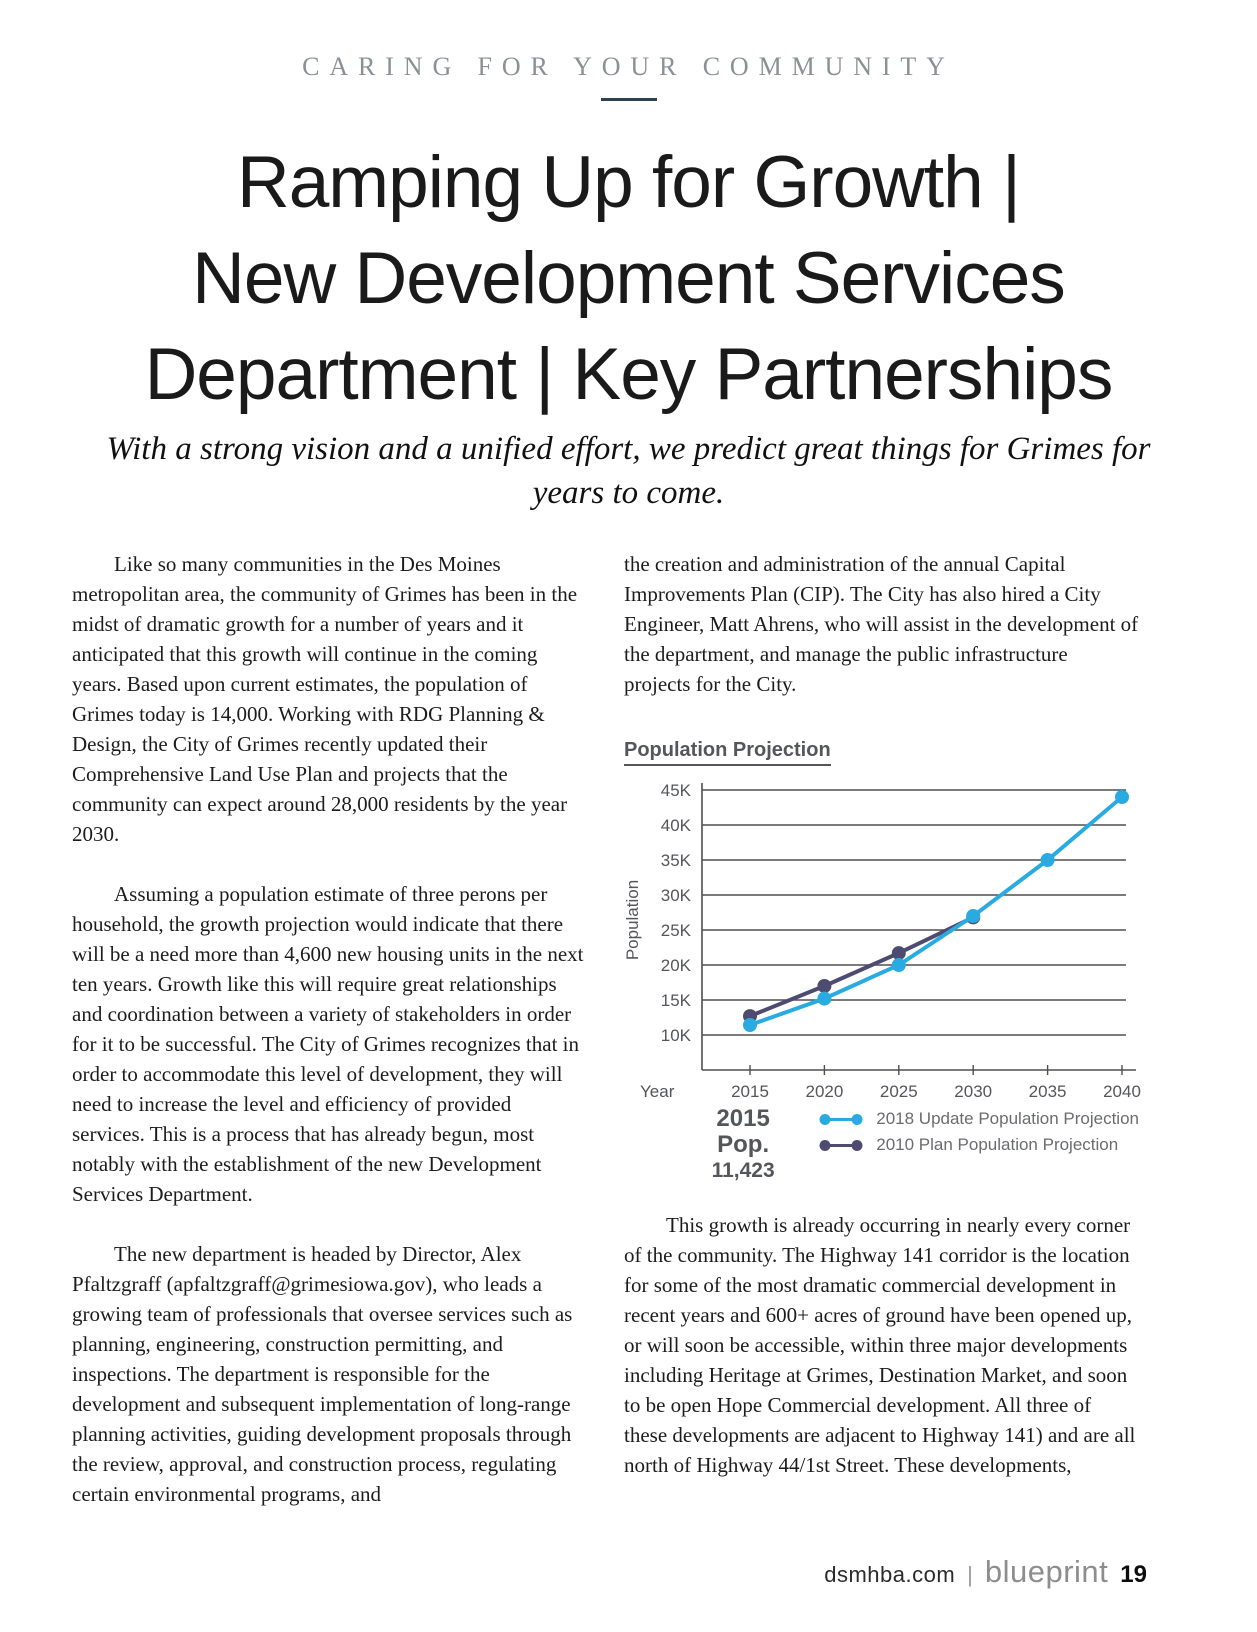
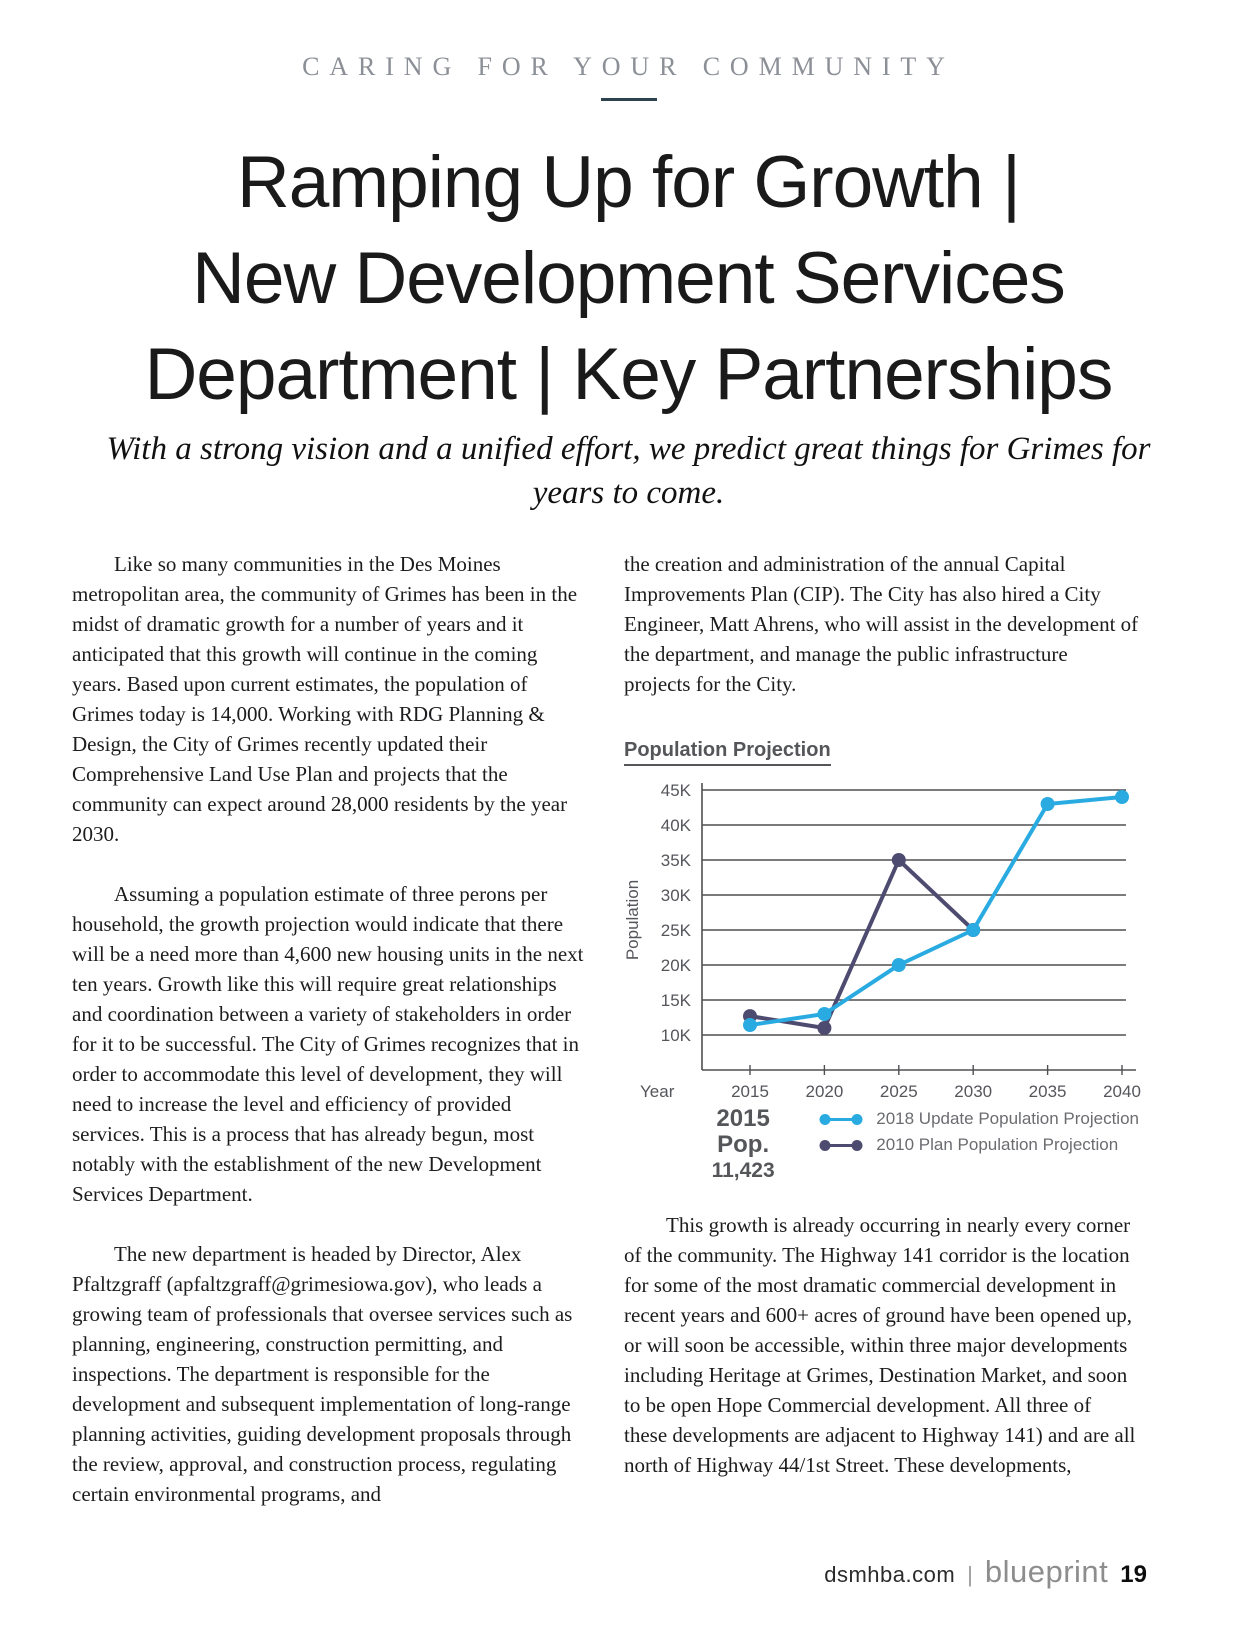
2018 Update Population Projection/2020: 15K -> 13K
2010 Plan Population Projection/2020: 17K -> 11K
2010 Plan Population Projection/2025: 22K -> 35K
2018 Update Population Projection/2030: 27K -> 25K
2010 Plan Population Projection/2030: 27K -> 25K
2018 Update Population Projection/2035: 35K -> 43K
